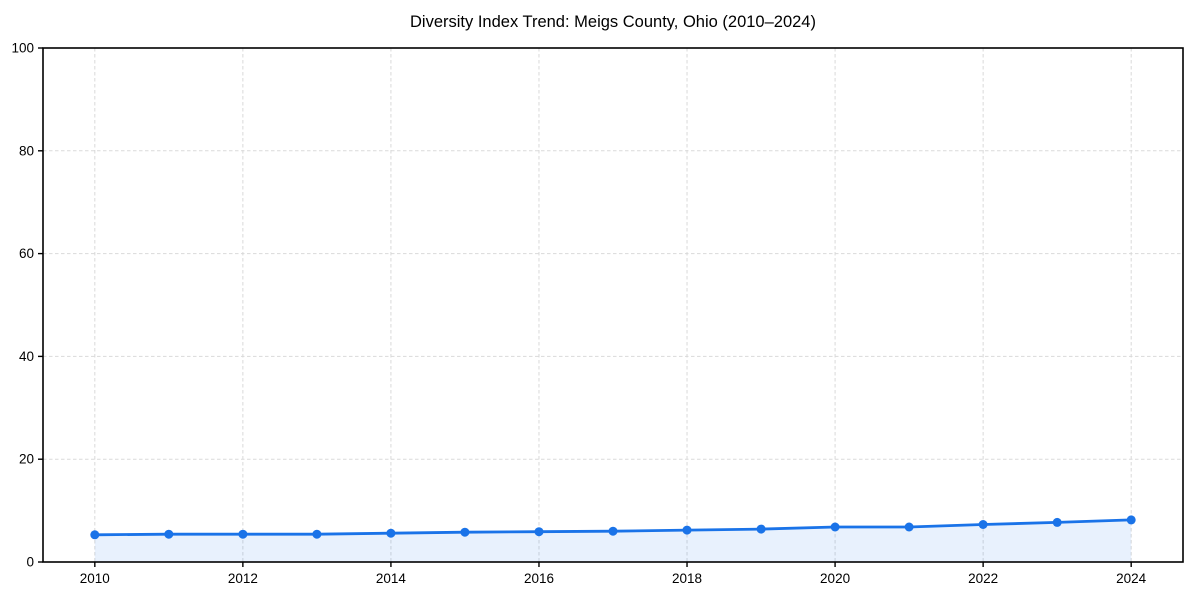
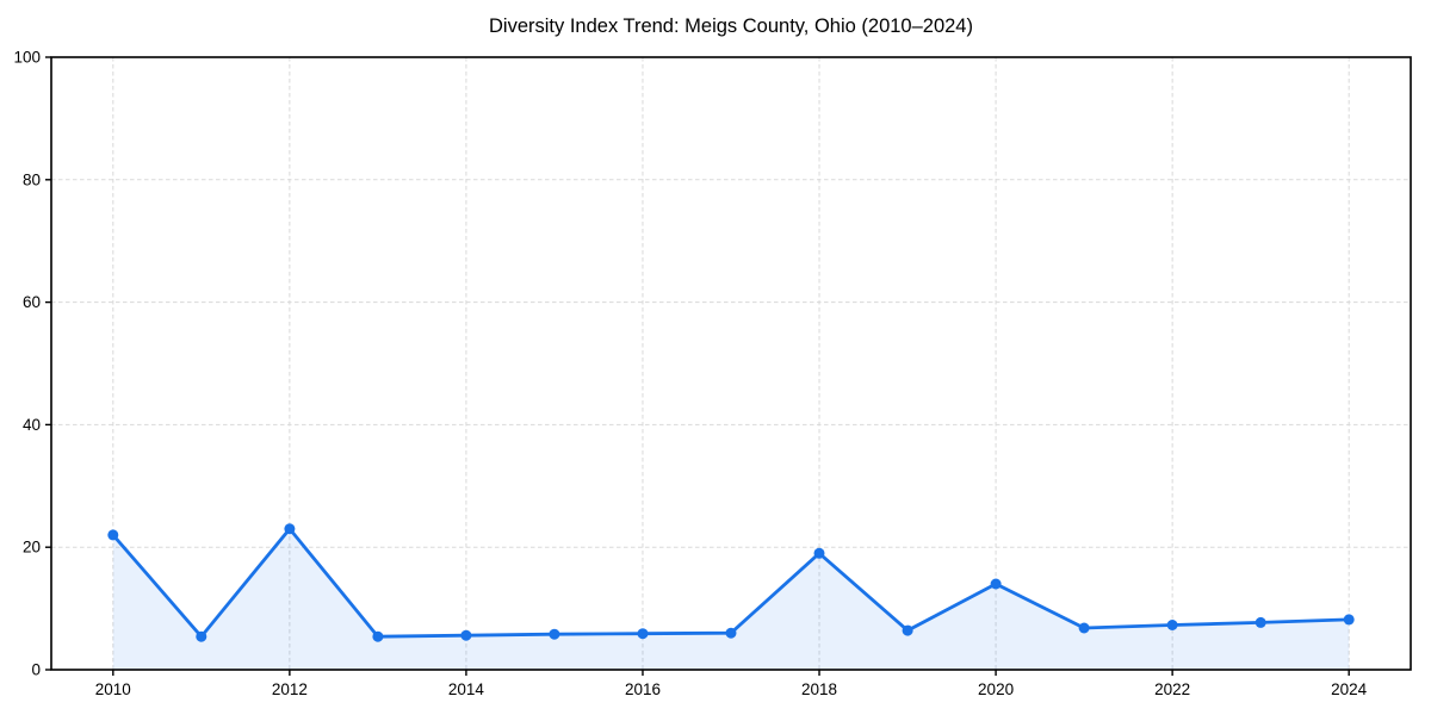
2010: 5 -> 22
2012: 5 -> 23
2018: 6 -> 19
2020: 7 -> 14
